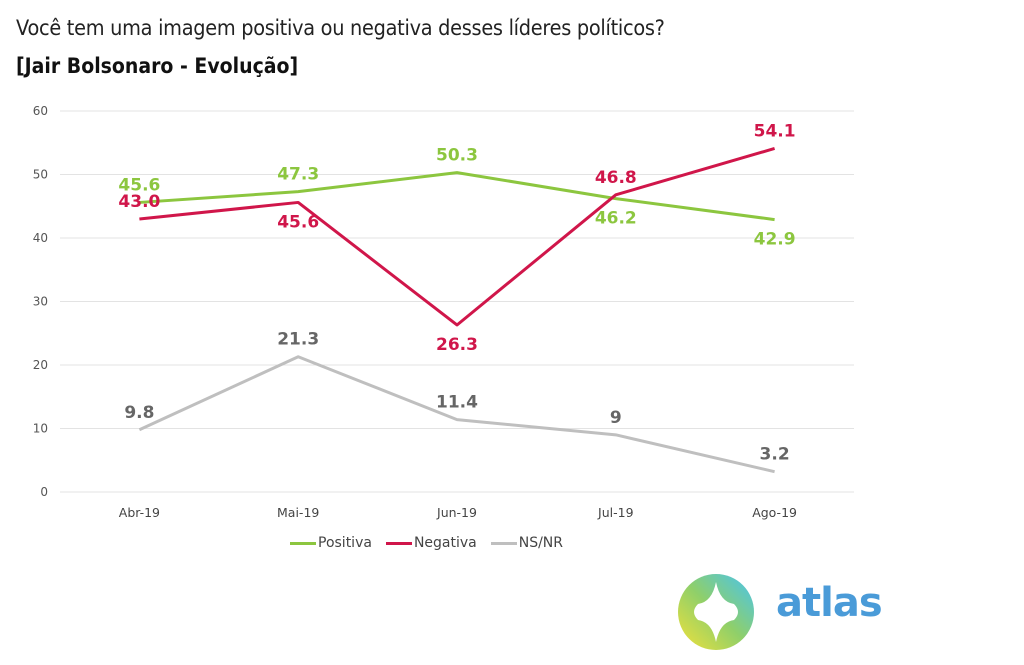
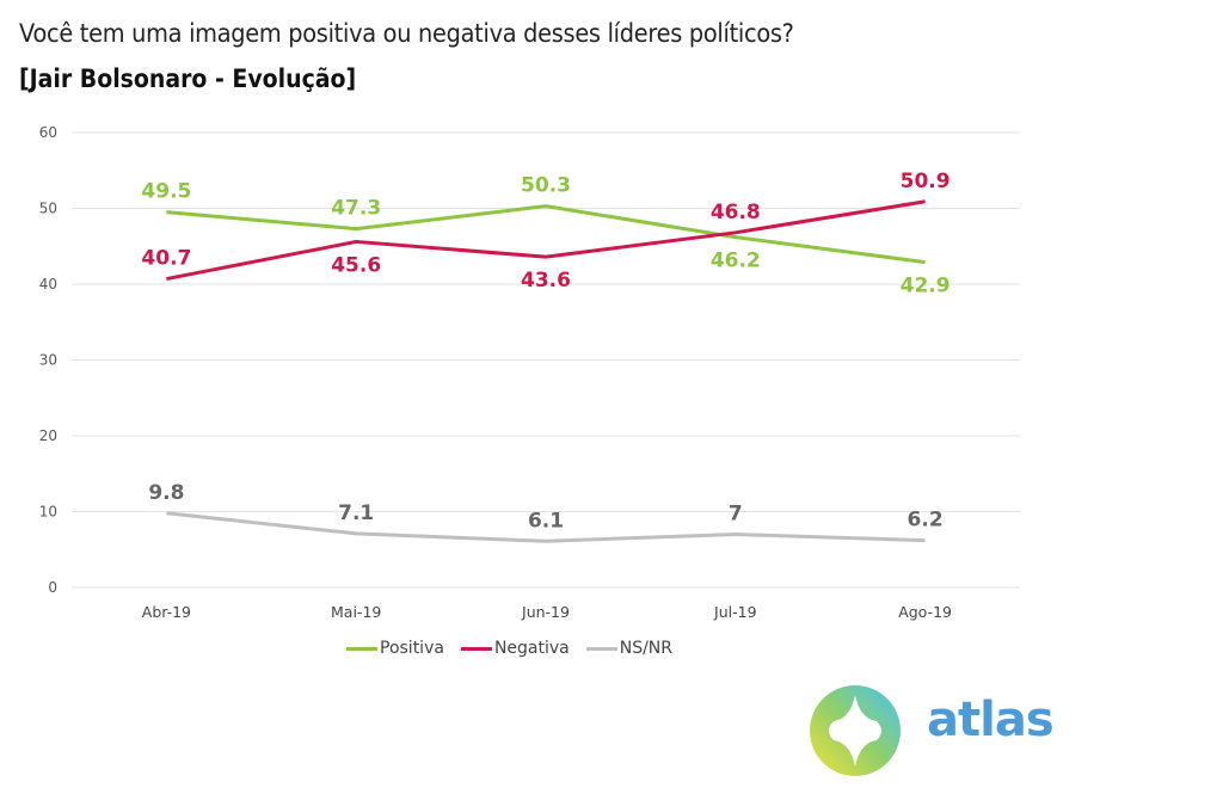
Positiva/Abr-19: 45.6 -> 49.5
Negativa/Abr-19: 43.0 -> 40.7
NS/NR/Mai-19: 21.3 -> 7.1
Negativa/Jun-19: 26.3 -> 43.6
NS/NR/Jun-19: 11.4 -> 6.1
NS/NR/Jul-19: 9 -> 7
Negativa/Ago-19: 54.1 -> 50.9
NS/NR/Ago-19: 3.2 -> 6.2
